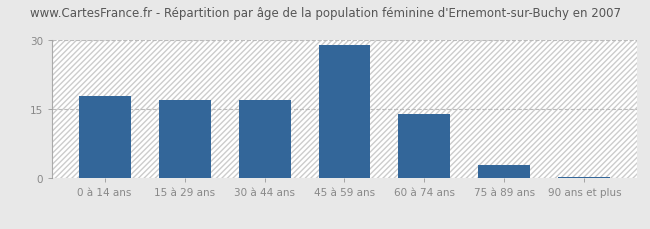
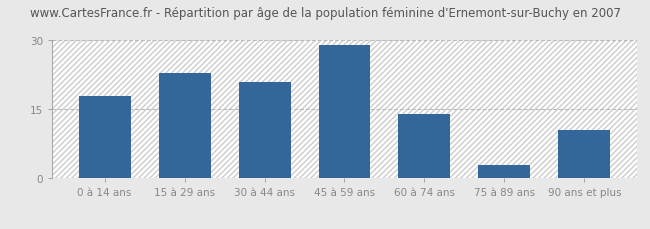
15 à 29 ans: 17.0 -> 23.0
30 à 44 ans: 17.0 -> 21.0
90 ans et plus: 0.3 -> 10.5
